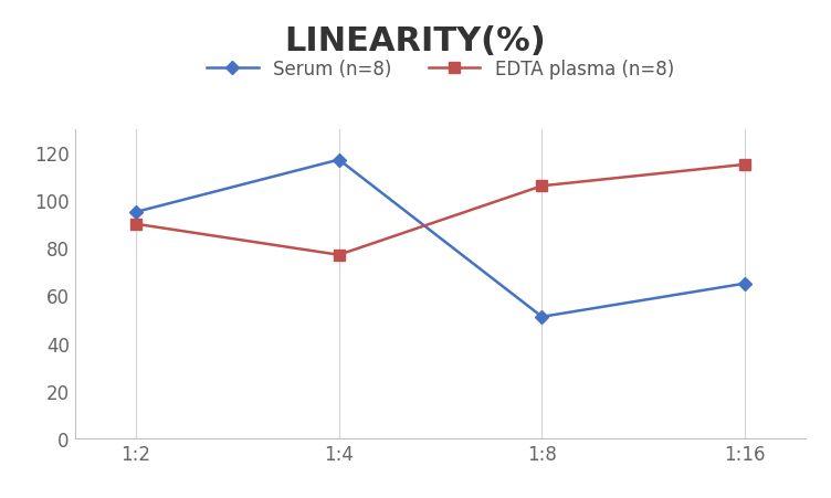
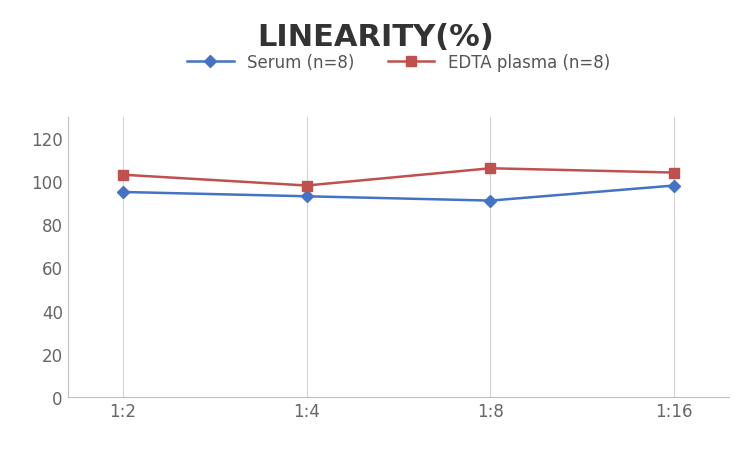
EDTA plasma (n=8)/1:2: 90 -> 103
Serum (n=8)/1:4: 117 -> 93
EDTA plasma (n=8)/1:4: 77 -> 98
Serum (n=8)/1:8: 51 -> 91
Serum (n=8)/1:16: 65 -> 98
EDTA plasma (n=8)/1:16: 115 -> 104
